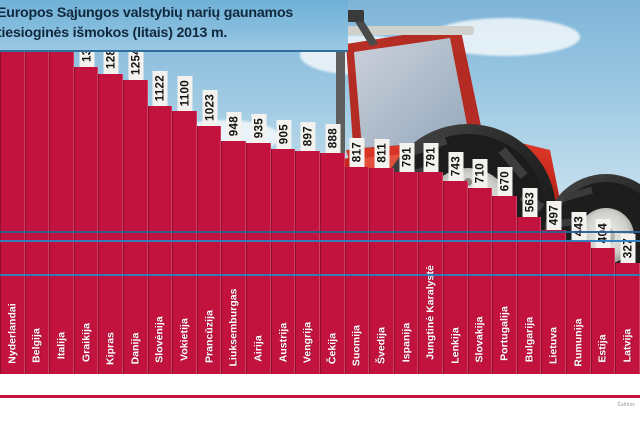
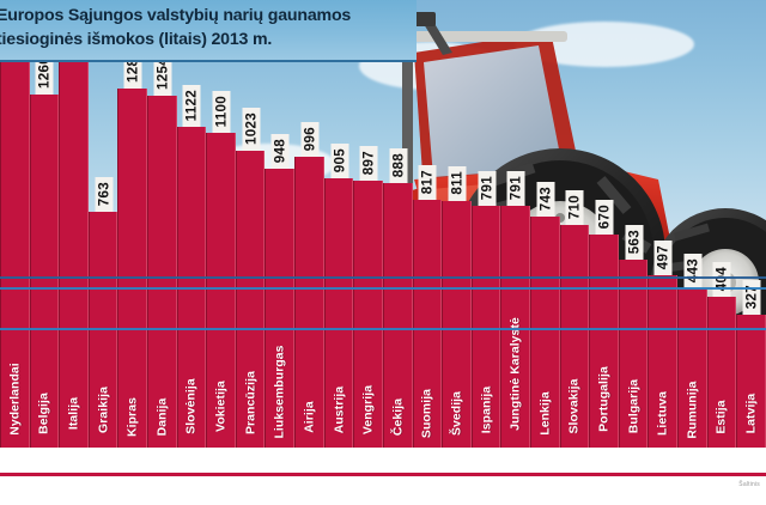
Belgija: 1501 -> 1260
Graikija: 1324 -> 763
Airija: 935 -> 996
